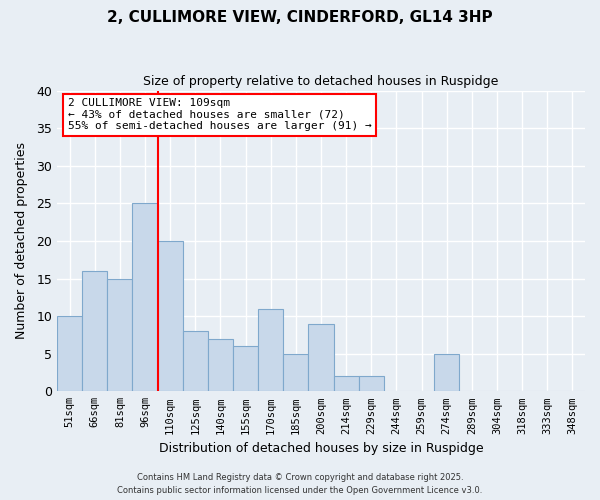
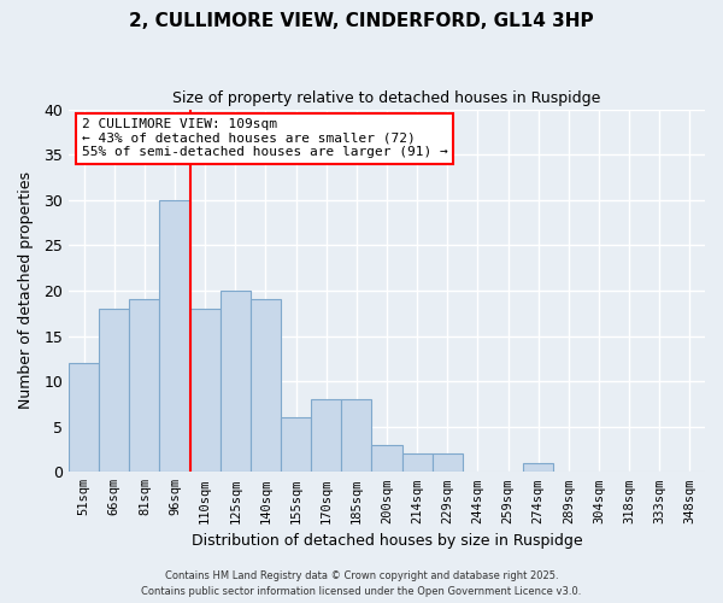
51sqm: 10 -> 12
66sqm: 16 -> 18
81sqm: 15 -> 19
96sqm: 25 -> 30
110sqm: 20 -> 18
125sqm: 8 -> 20
140sqm: 7 -> 19
170sqm: 11 -> 8
185sqm: 5 -> 8
200sqm: 9 -> 3
274sqm: 5 -> 1
